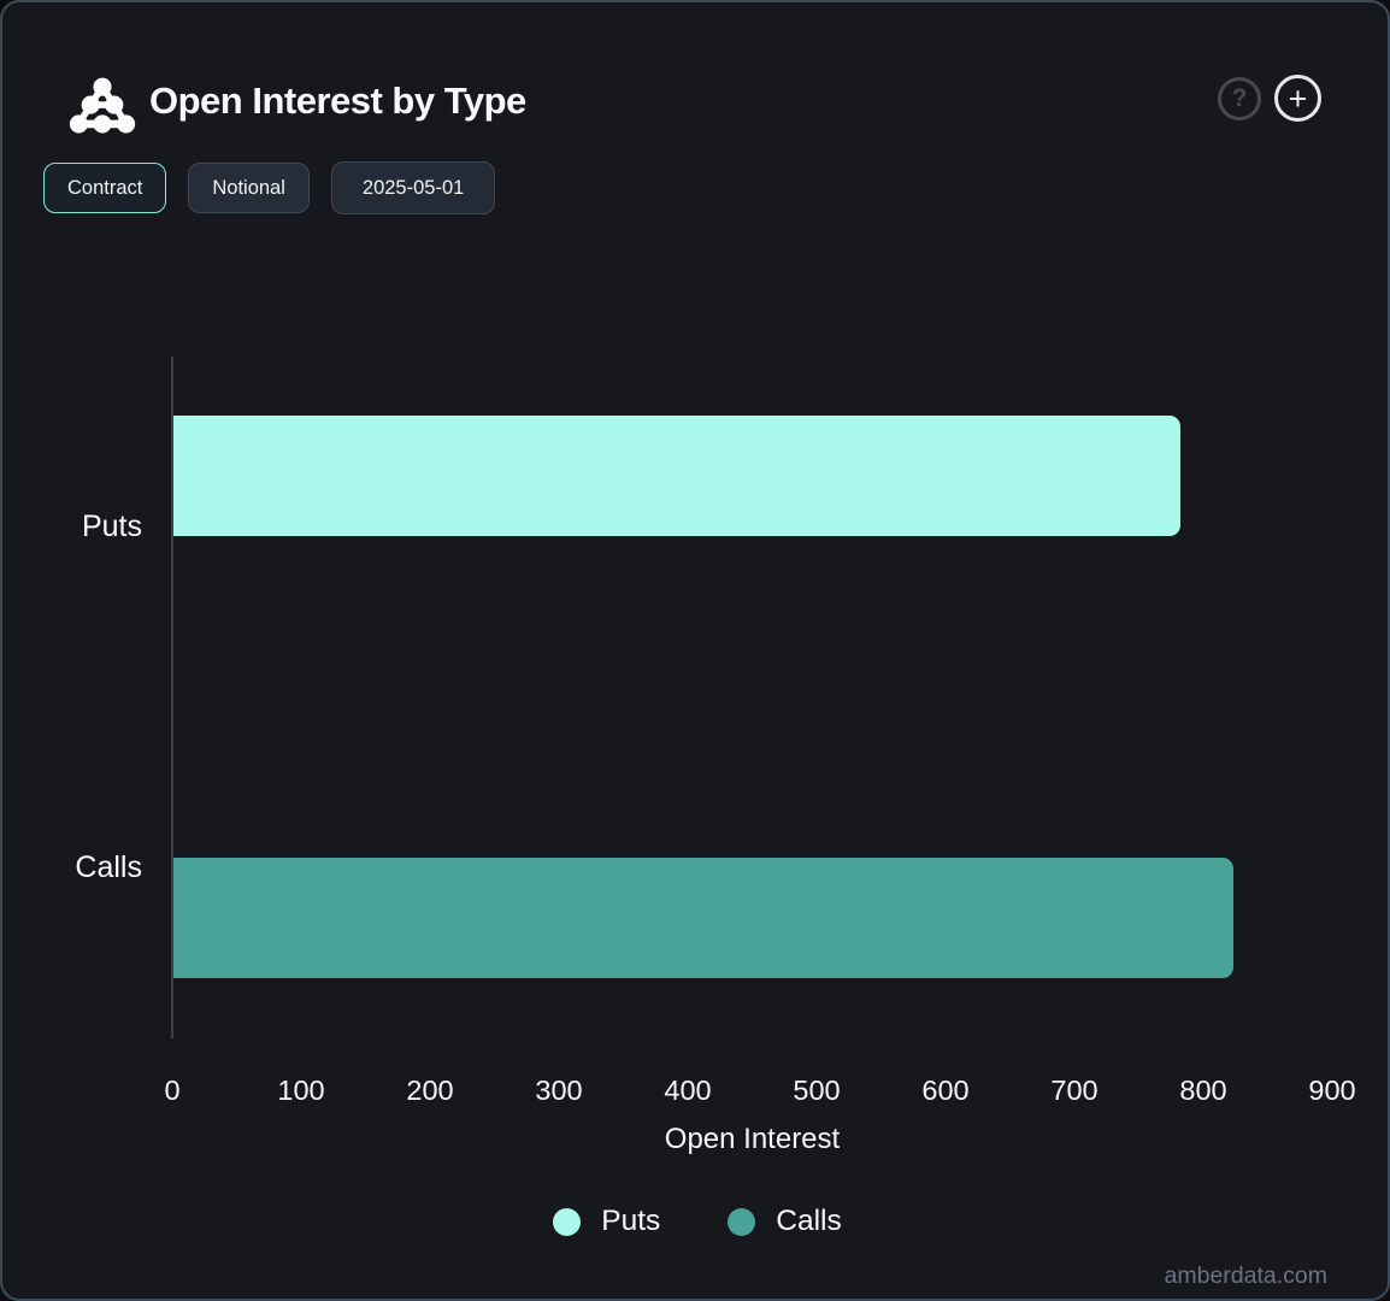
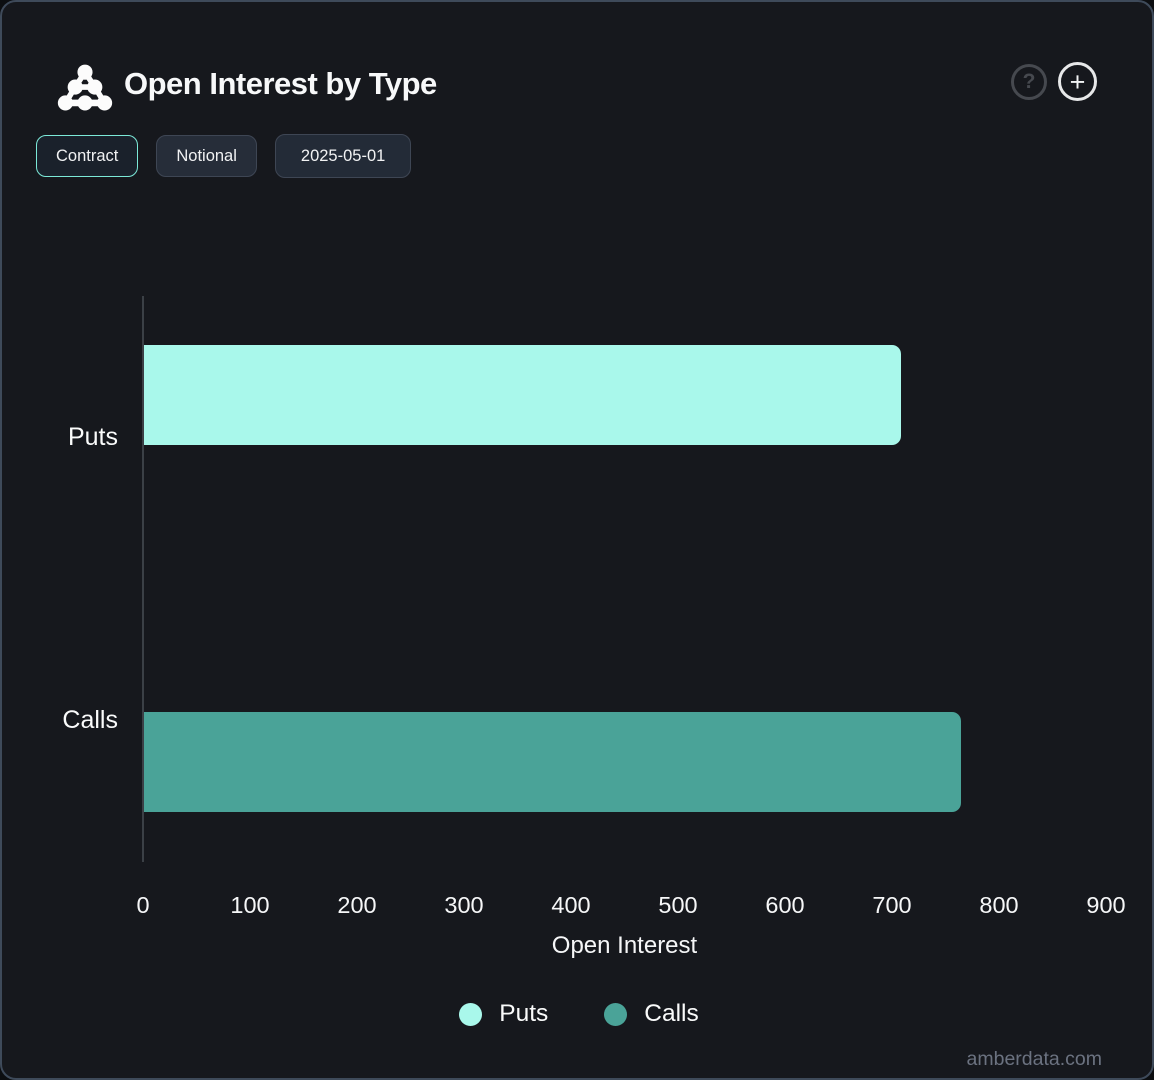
Puts: 782 -> 708
Calls: 823 -> 764
